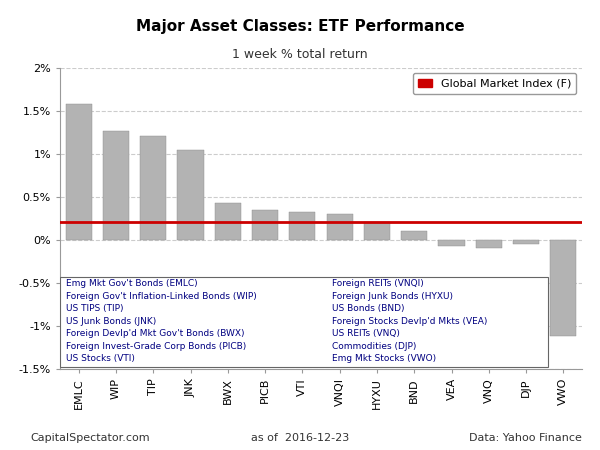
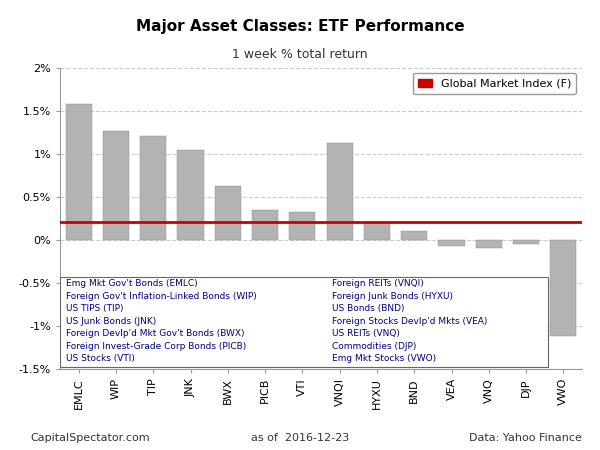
BWX: 0.43% -> 0.62%
VNQI: 0.30% -> 1.12%
